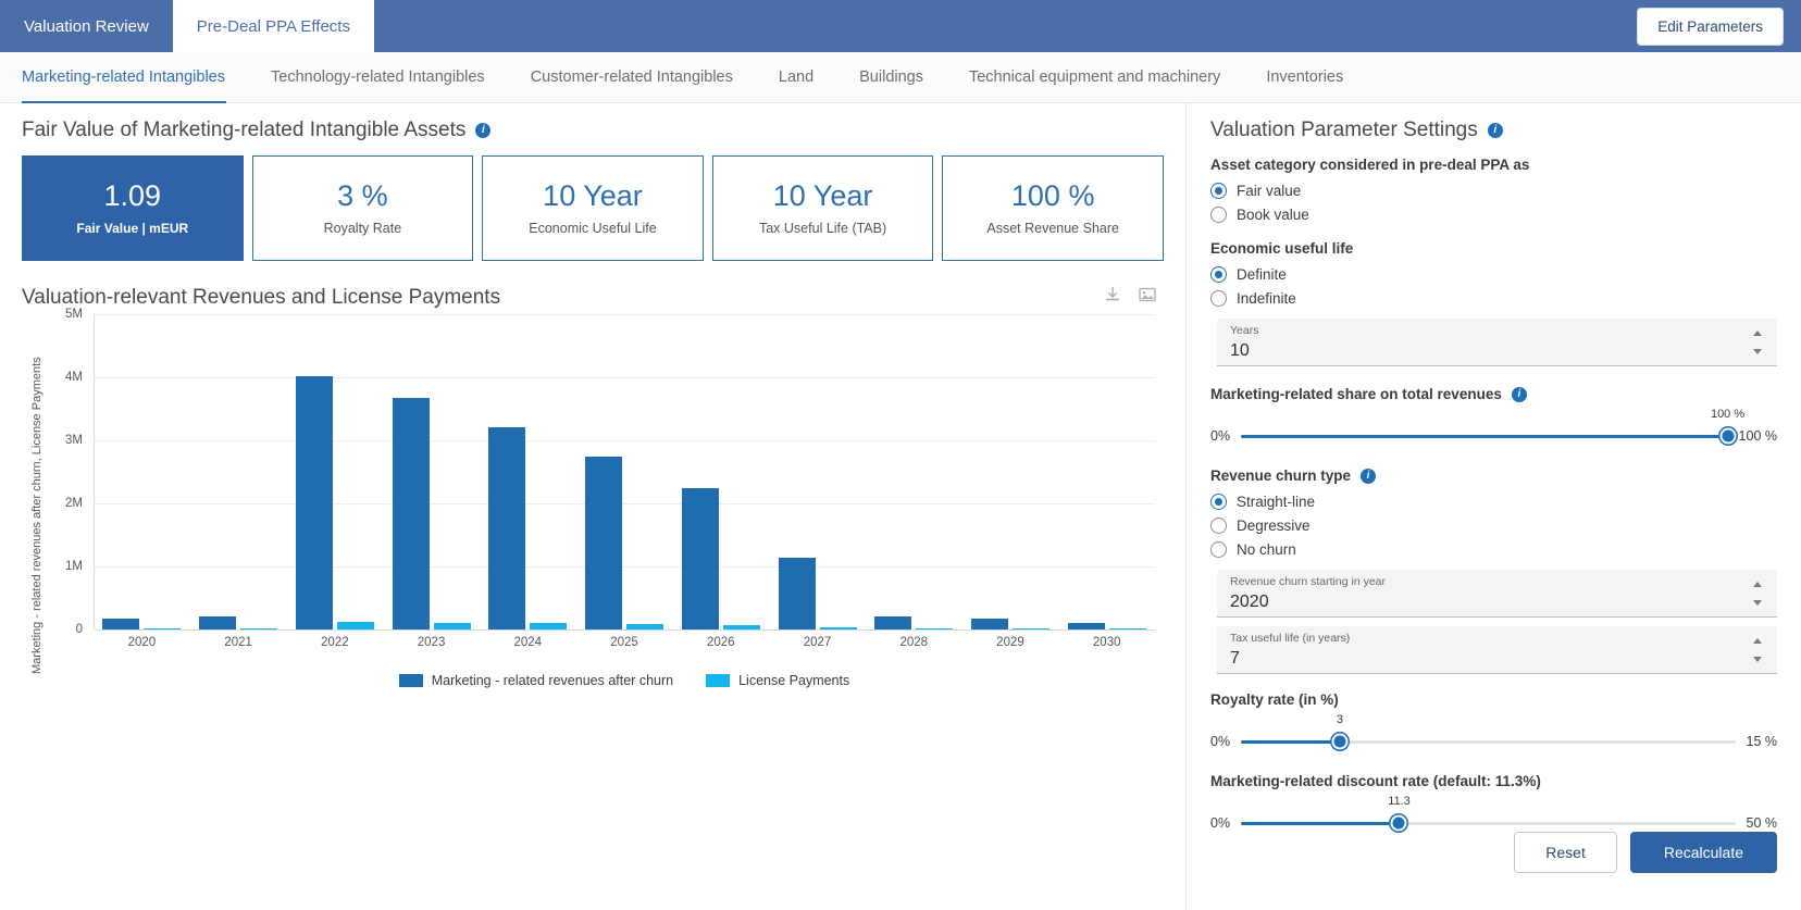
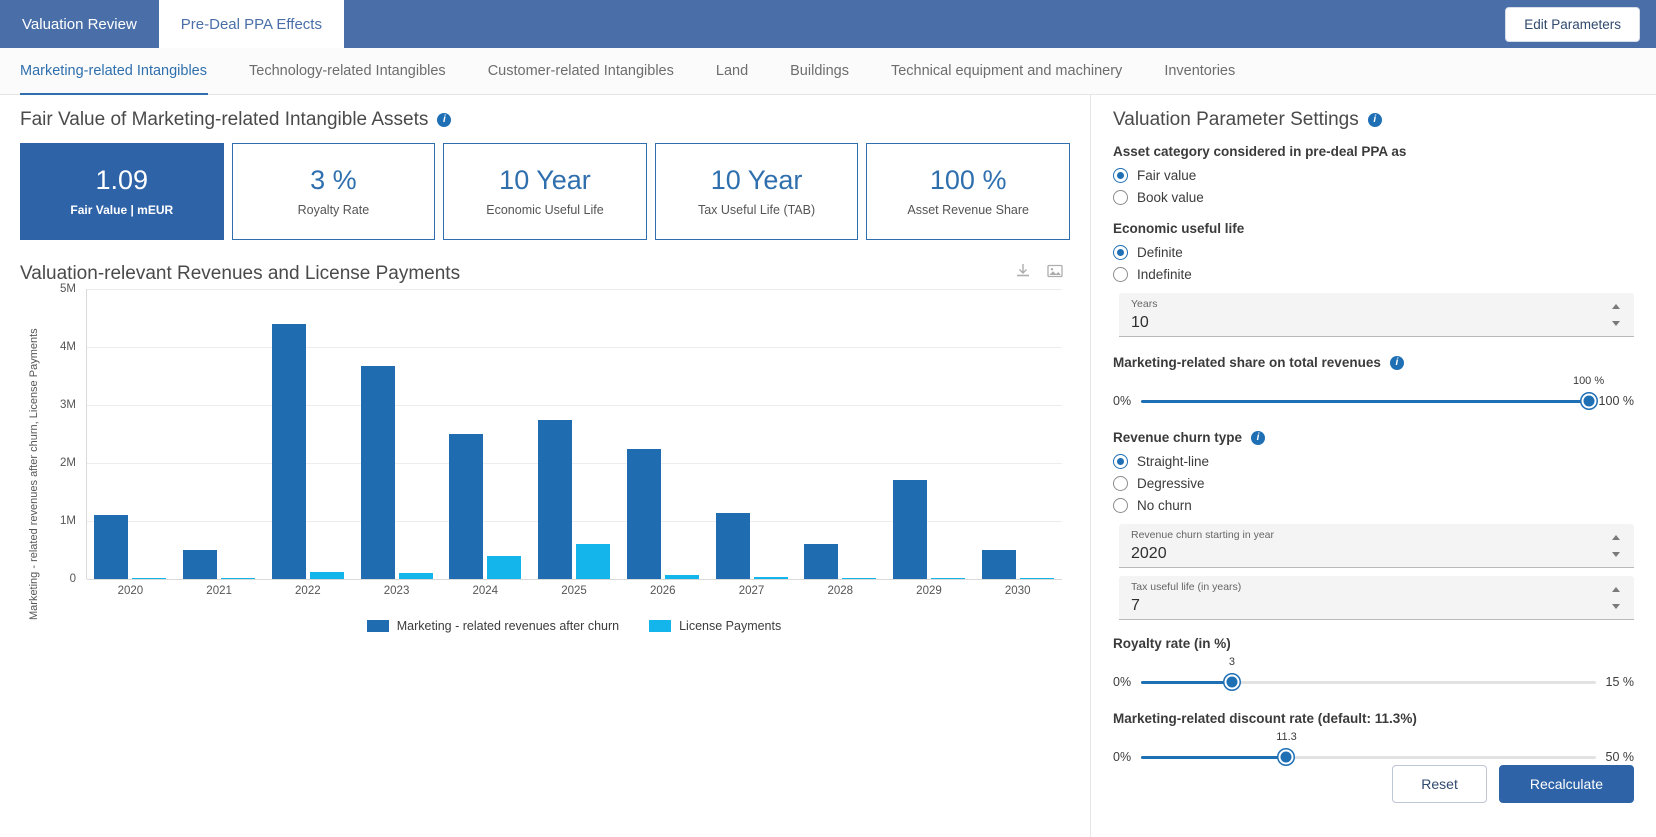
Marketing - related revenues after churn/2020: 0.2M -> 1.1M
Marketing - related revenues after churn/2021: 0.2M -> 0.5M
Marketing - related revenues after churn/2022: 4.0M -> 4.4M
Marketing - related revenues after churn/2024: 3.2M -> 2.5M
License Payments/2024: 0.1M -> 0.4M
License Payments/2025: 0.1M -> 0.6M
Marketing - related revenues after churn/2028: 0.2M -> 0.6M
Marketing - related revenues after churn/2029: 0.2M -> 1.7M
Marketing - related revenues after churn/2030: 0.1M -> 0.5M
